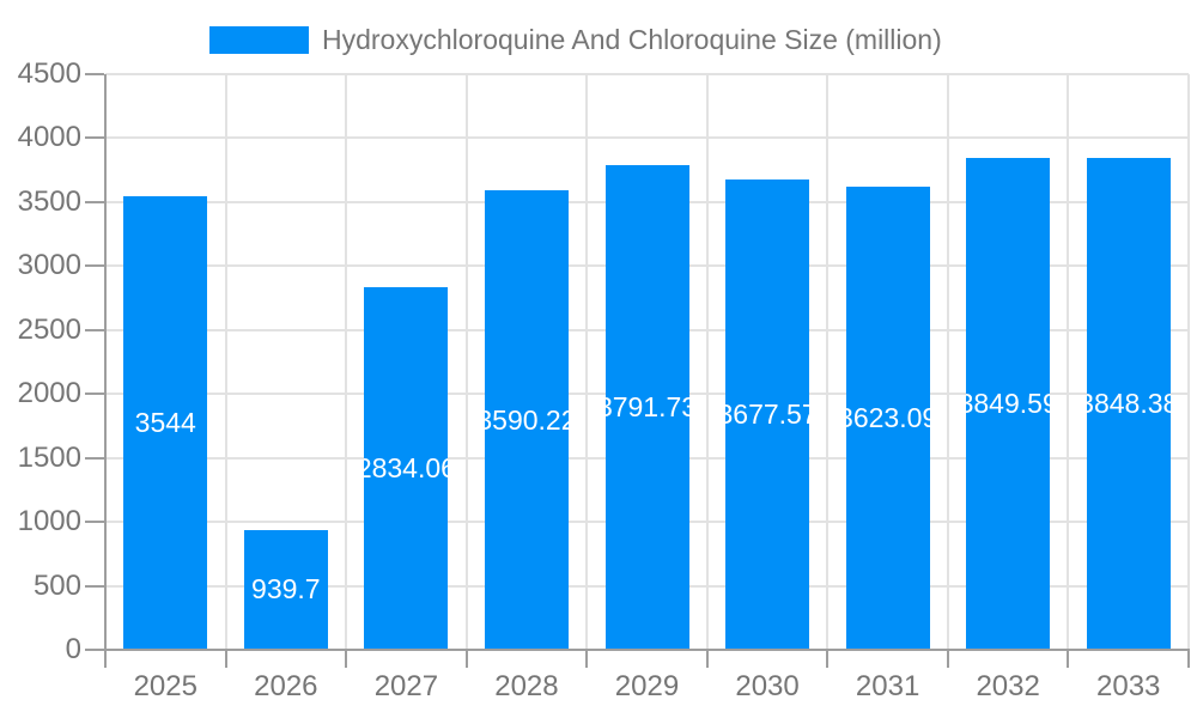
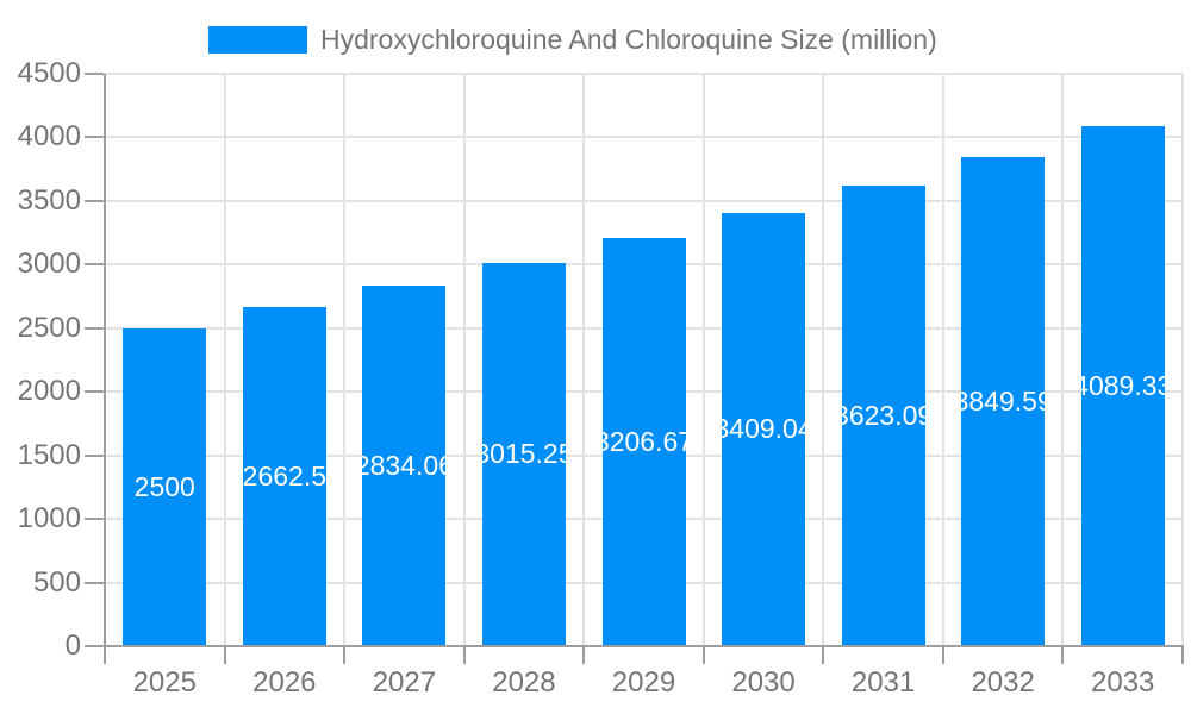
2025: 3544 -> 2500
2026: 939.7 -> 2662.5
2028: 3590.22 -> 3015.25
2029: 3791.73 -> 3206.67
2030: 3677.57 -> 3409.04
2033: 3848.38 -> 4089.33
